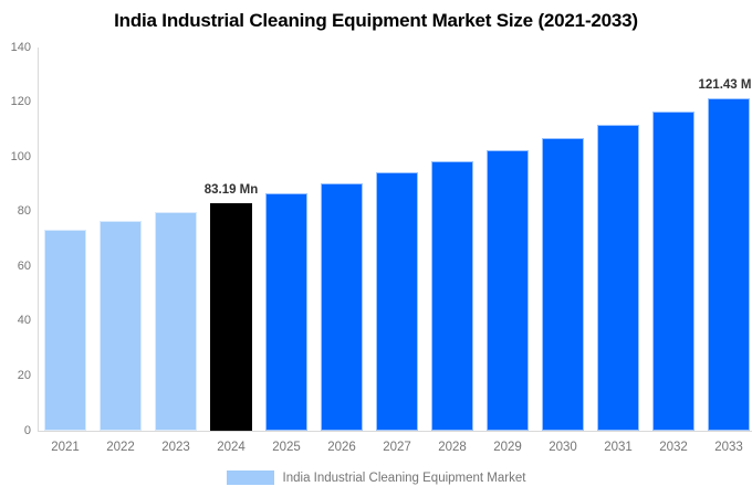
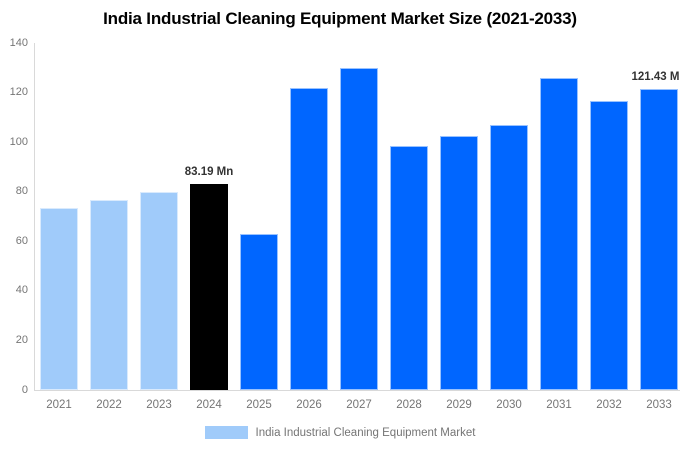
2025: 87 -> 63
2026: 90 -> 122
2027: 94 -> 130
2031: 112 -> 126
